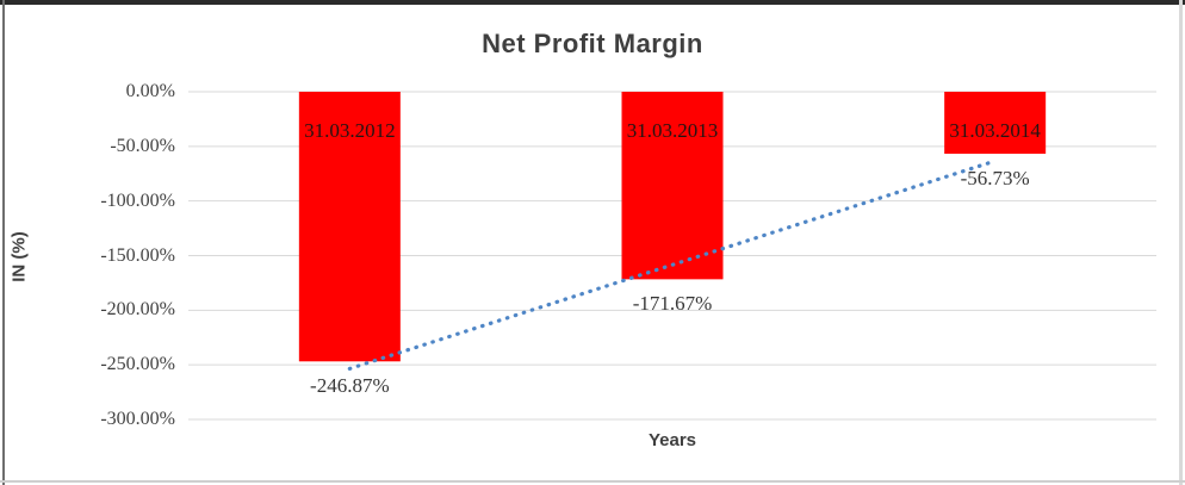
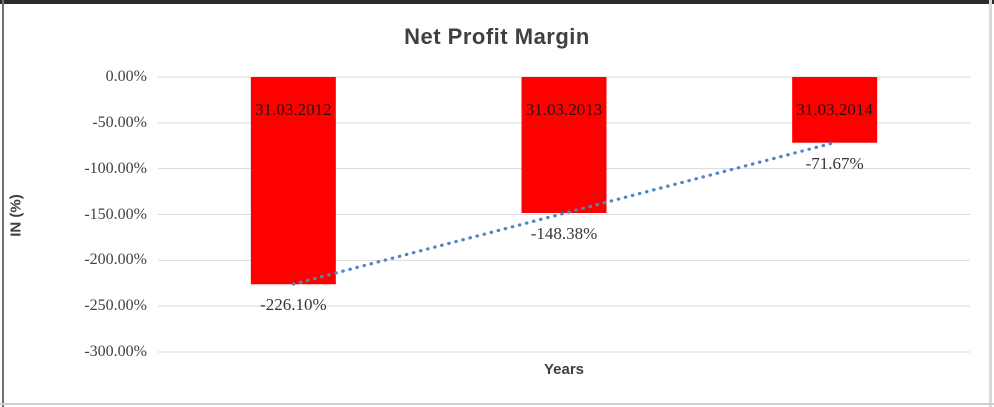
31.03.2012: -246.87% -> -226.10%
31.03.2013: -171.67% -> -148.38%
31.03.2014: -56.73% -> -71.67%
